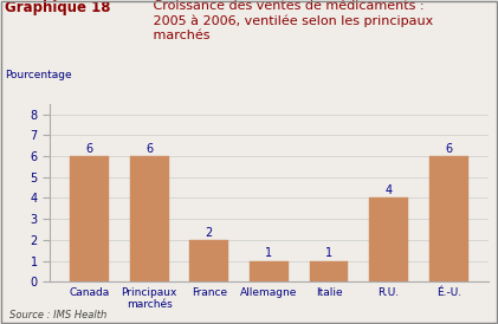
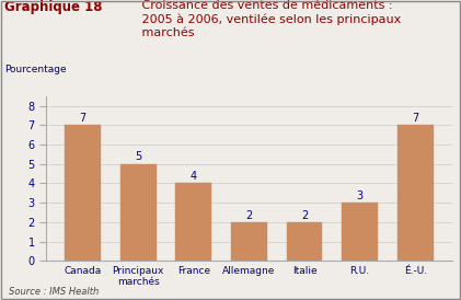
Canada: 6 -> 7
Principaux marchés: 6 -> 5
France: 2 -> 4
Allemagne: 1 -> 2
Italie: 1 -> 2
R.U.: 4 -> 3
É.-U.: 6 -> 7
